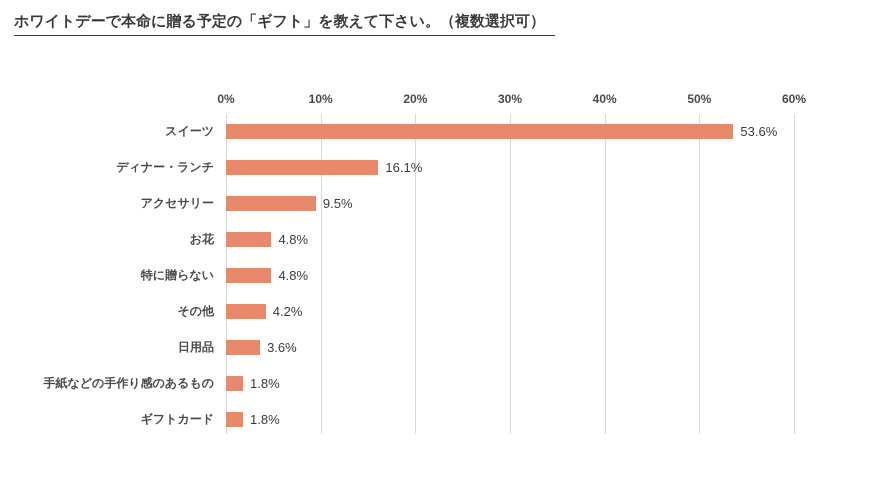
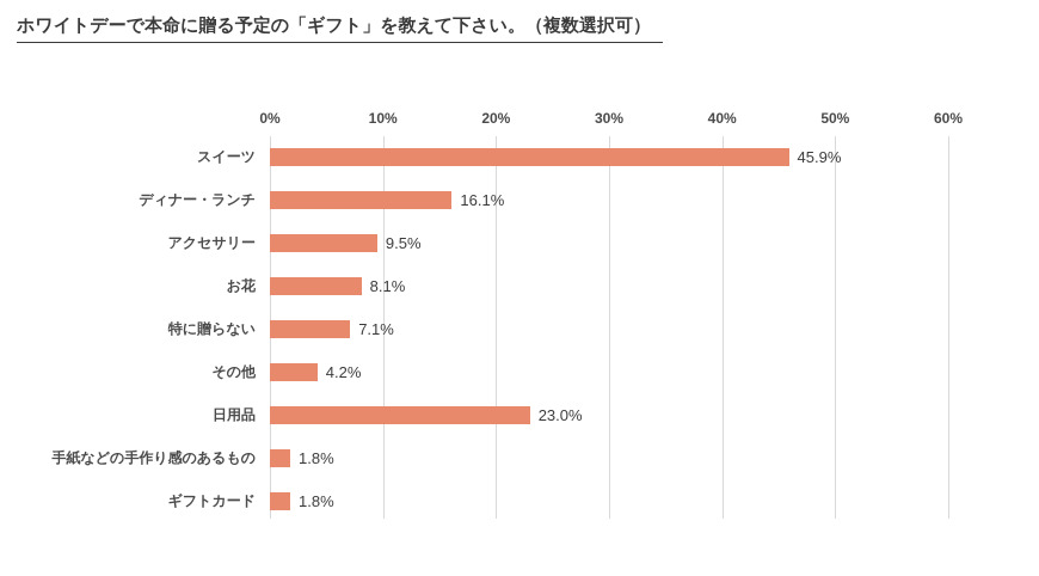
スイーツ: 53.6% -> 45.9%
お花: 4.8% -> 8.1%
特に贈らない: 4.8% -> 7.1%
日用品: 3.6% -> 23.0%
